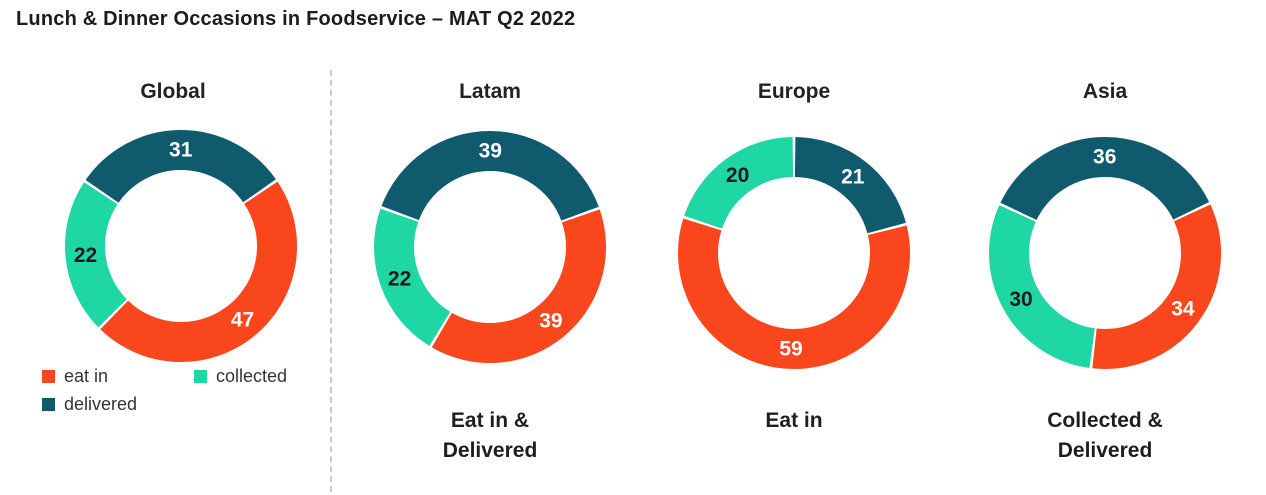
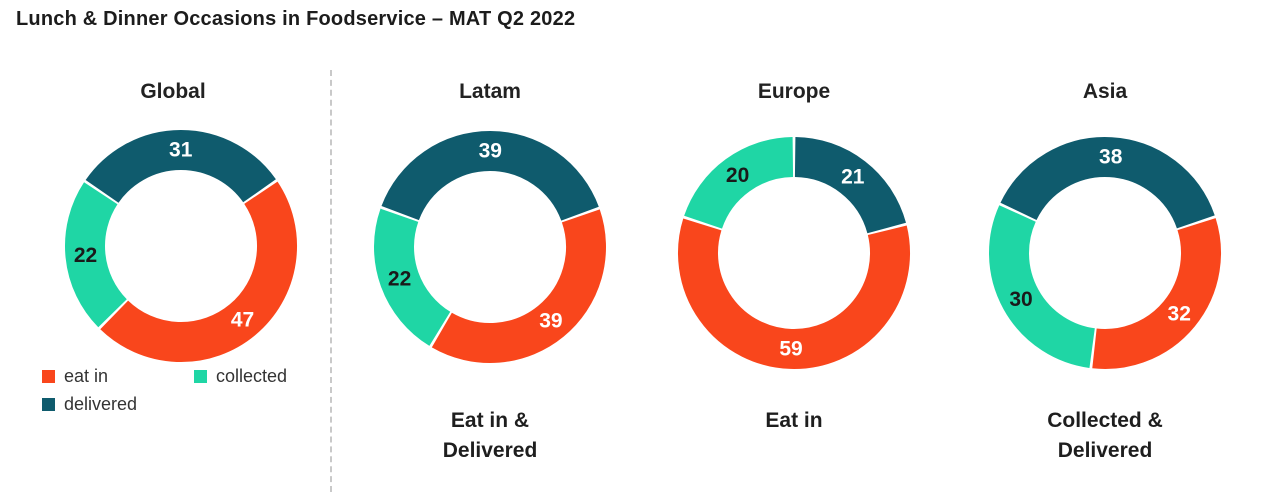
Asia/delivered: 36 -> 38
Asia/eat in: 34 -> 32
